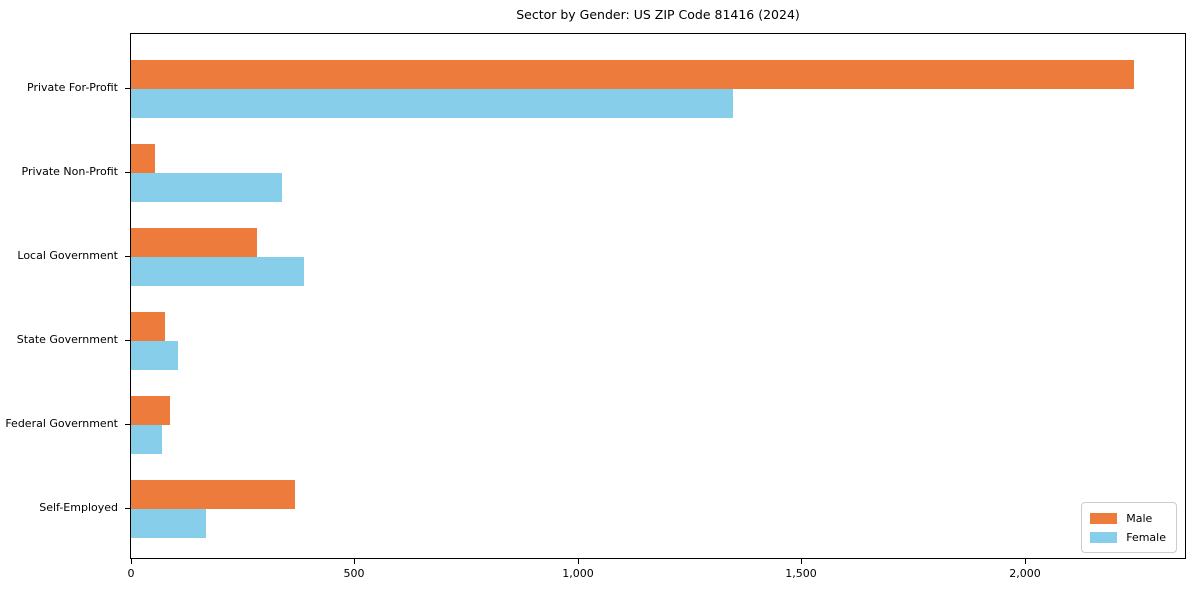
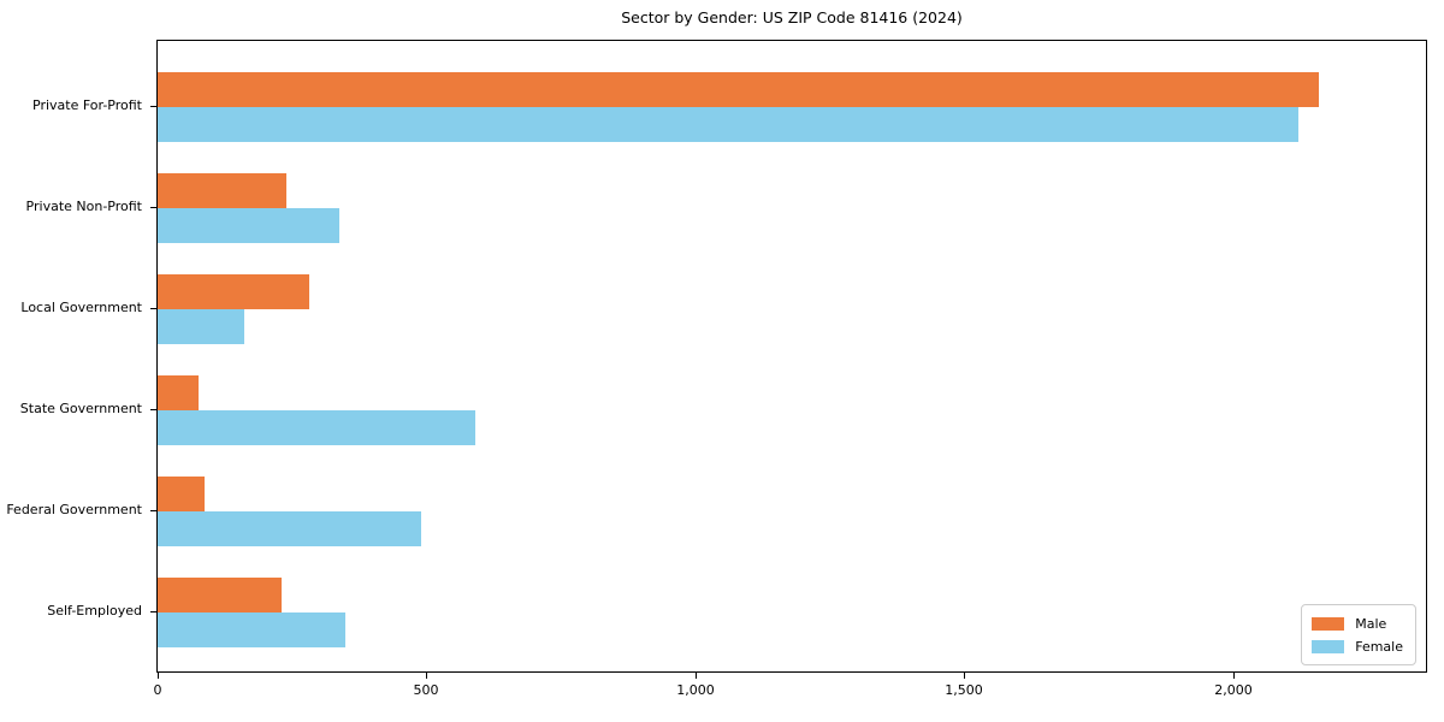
Male/Private For-Profit: 2240 -> 2160
Female/Private For-Profit: 1350 -> 2120
Male/Private Non-Profit: 50 -> 240
Female/Local Government: 390 -> 160
Female/State Government: 110 -> 590
Female/Federal Government: 70 -> 490
Male/Self-Employed: 370 -> 230
Female/Self-Employed: 170 -> 350
